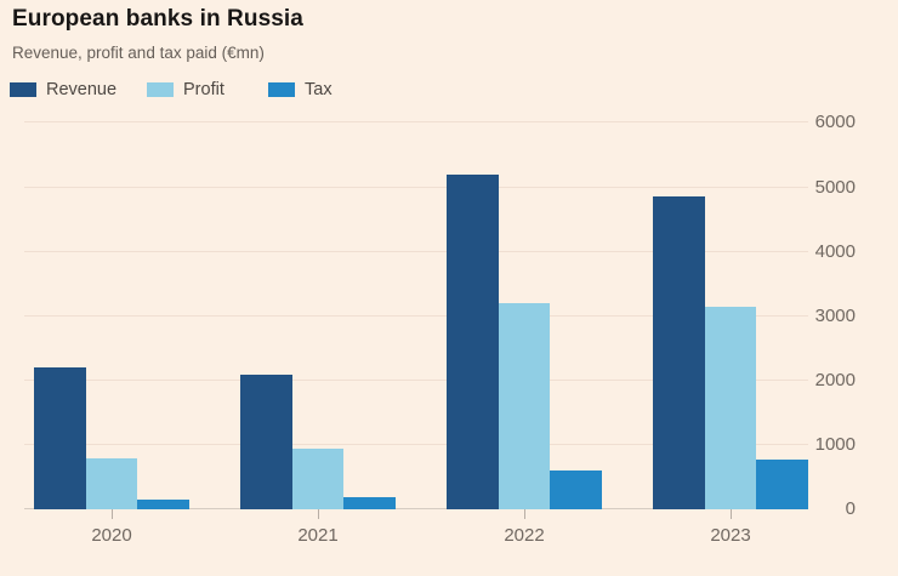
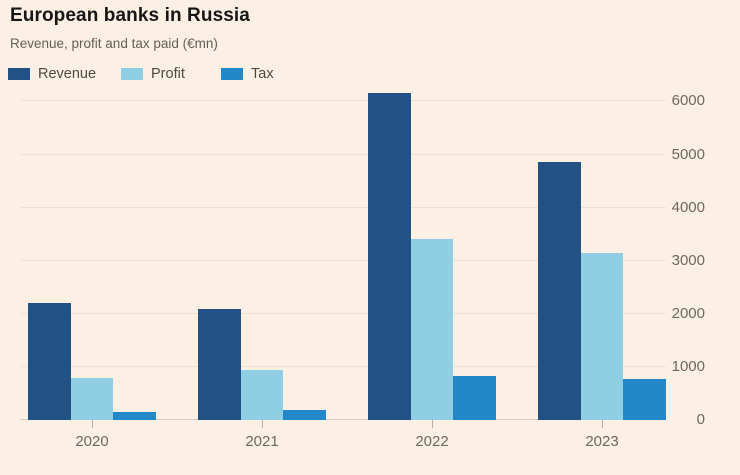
Revenue/2022: 5200 -> 6200
Profit/2022: 3200 -> 3400
Tax/2022: 600 -> 800
